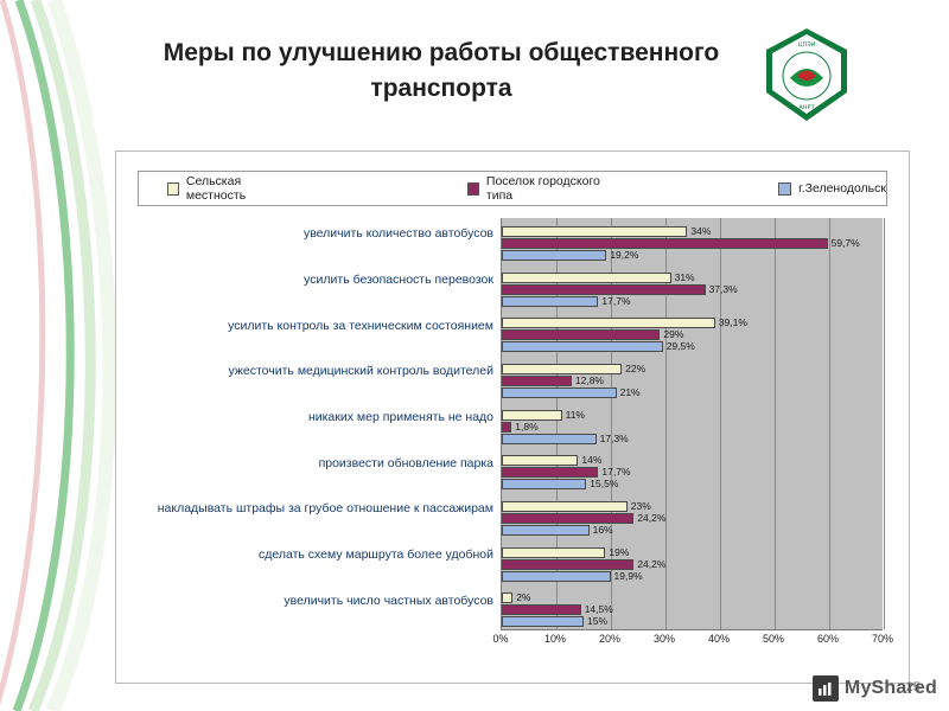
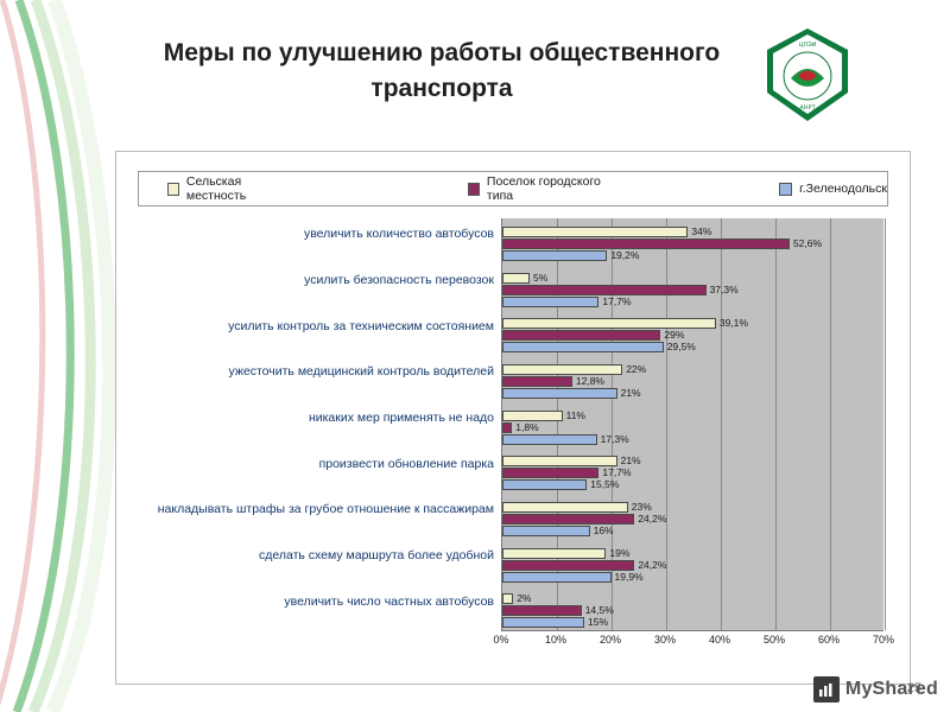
Поселок городского типа/увеличить количество автобусов: 59,7% -> 52,6%
Сельская местность/усилить безопасность перевозок: 31% -> 5%
Сельская местность/произвести обновление парка: 14% -> 21%
